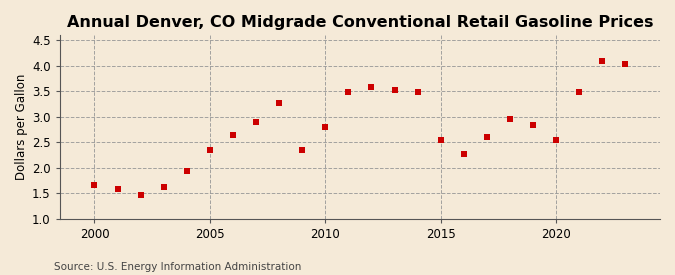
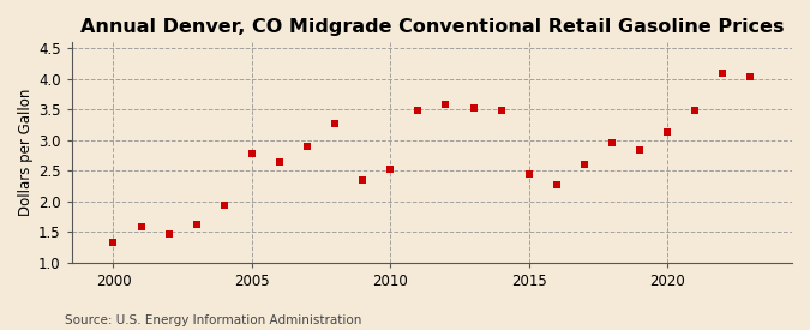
2000: 1.66 -> 1.32
2005: 2.35 -> 2.78
2010: 2.80 -> 2.52
2015: 2.55 -> 2.44
2020: 2.54 -> 3.14
